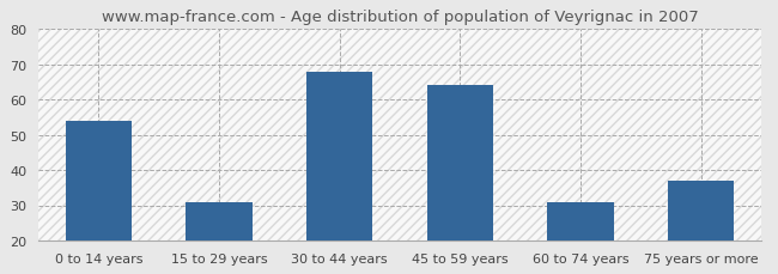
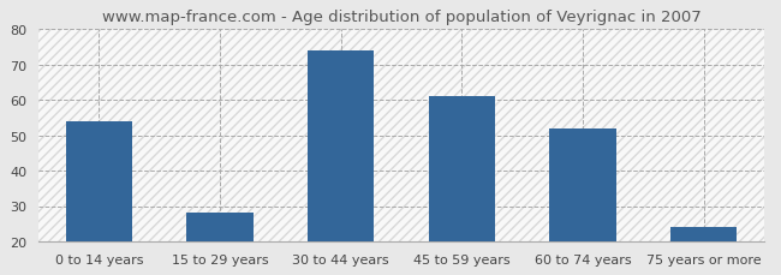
15 to 29 years: 31 -> 28
30 to 44 years: 68 -> 74
45 to 59 years: 64 -> 61
60 to 74 years: 31 -> 52
75 years or more: 37 -> 24
